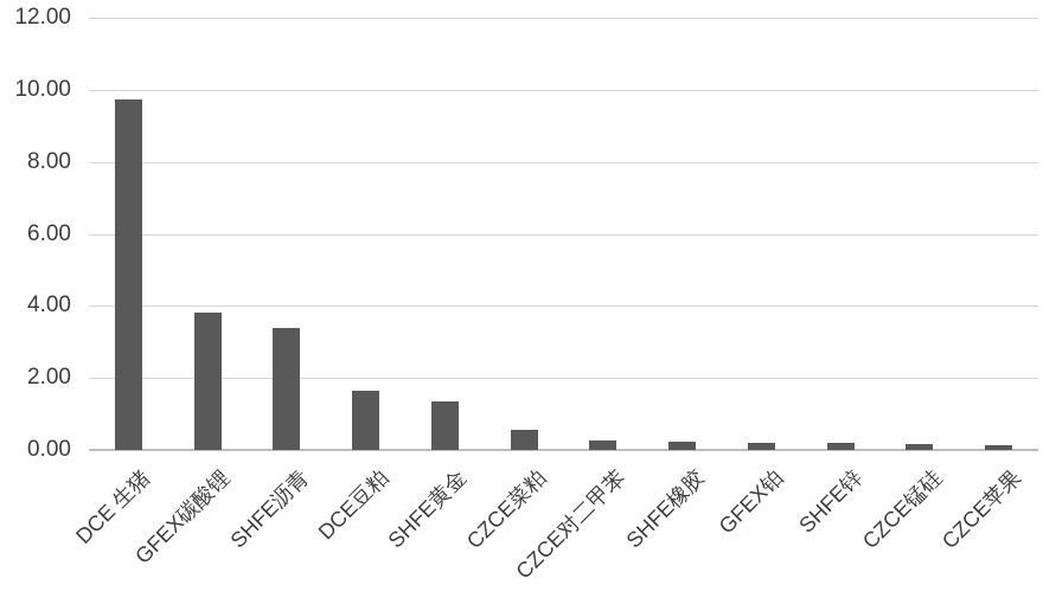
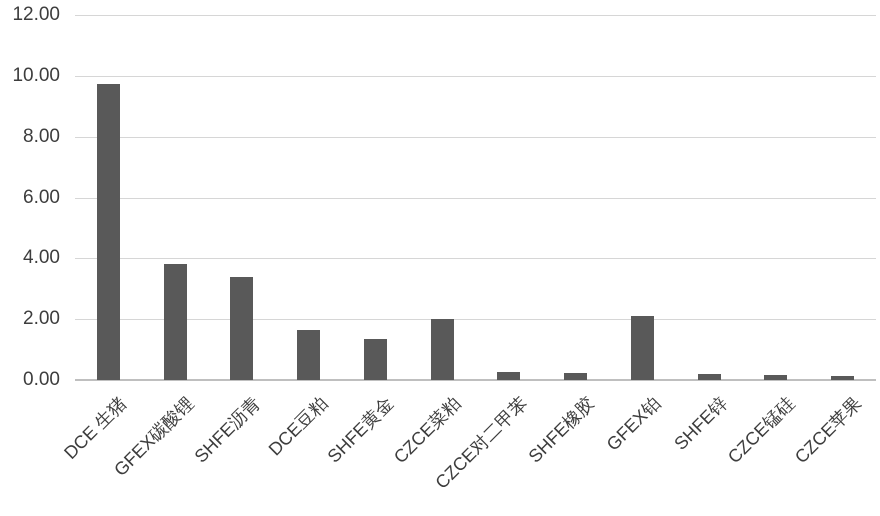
CZCE菜粕: 0.6 -> 2.0
GFEX铂: 0.2 -> 2.1
